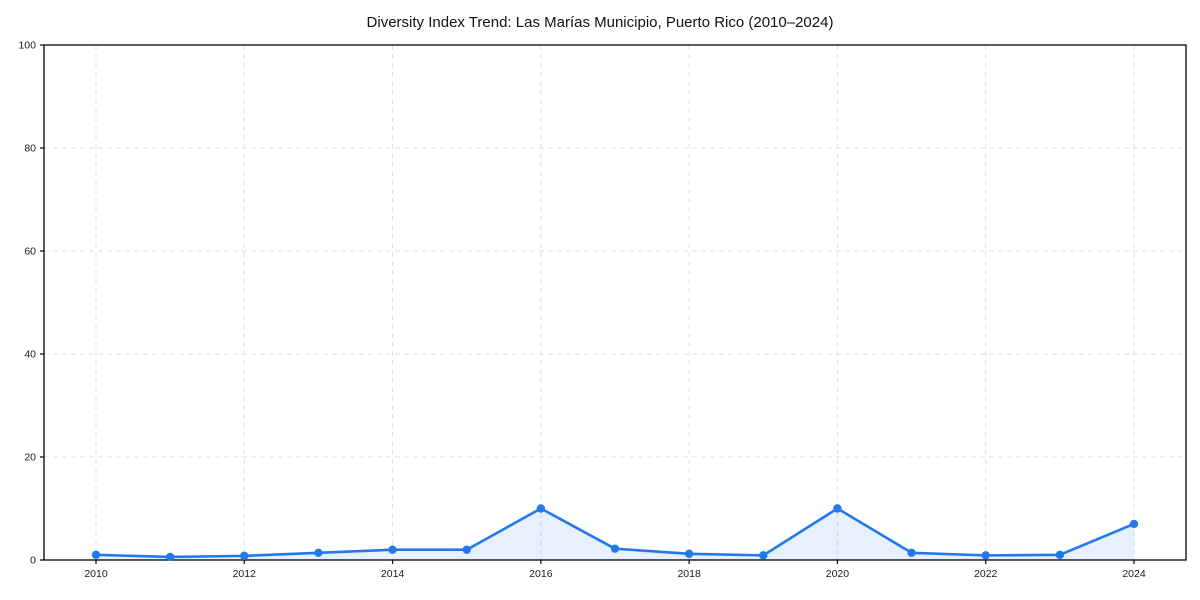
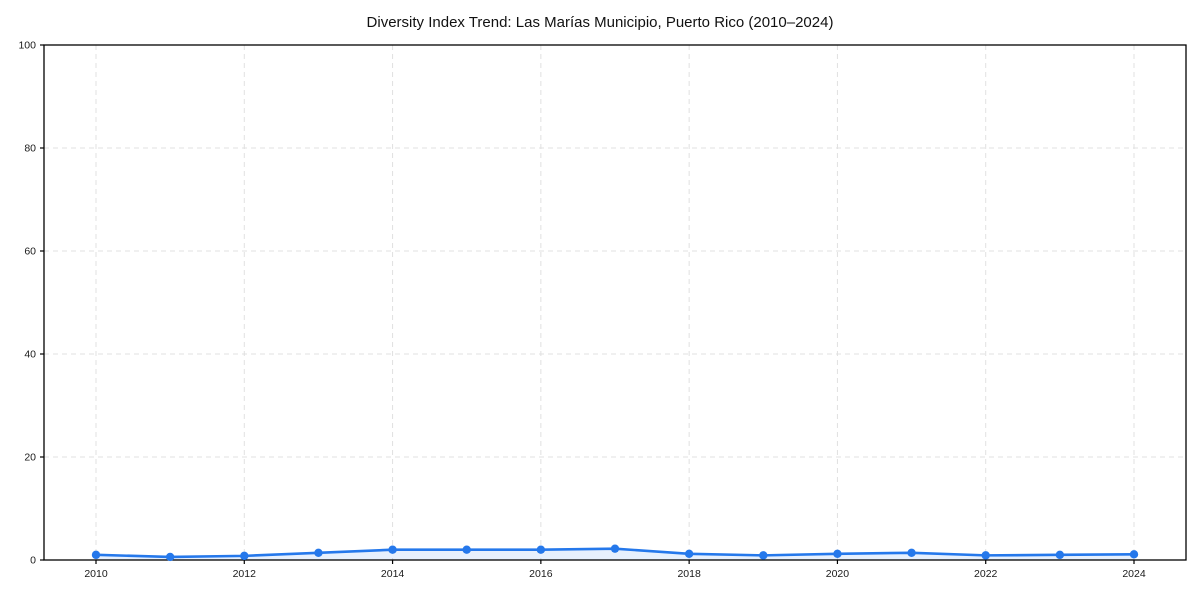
2016: 10 -> 2
2020: 10 -> 1
2024: 7 -> 1
